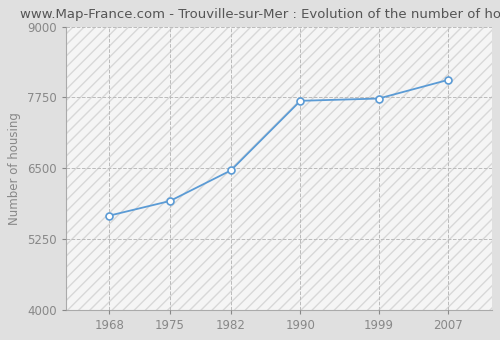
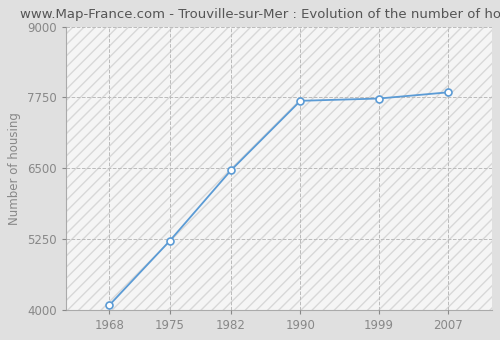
1968: 5660 -> 4080
1975: 5920 -> 5220
2007: 8060 -> 7840
